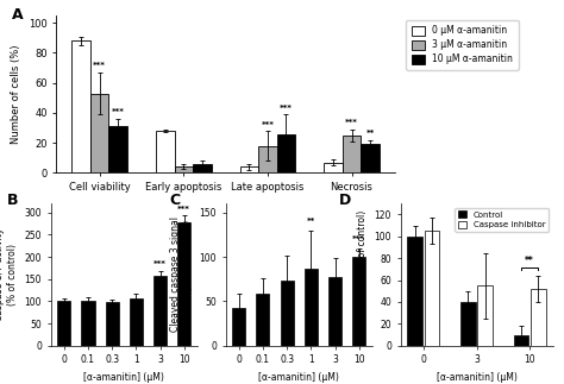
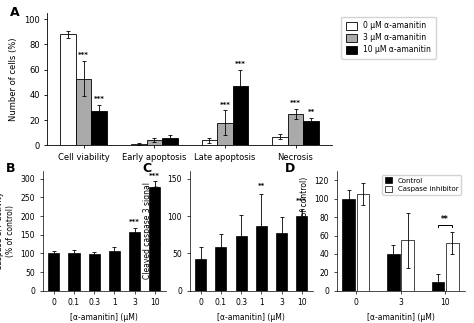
10 μM α-amanitin/Cell viability: 31 -> 27
0 μM α-amanitin/Early apoptosis: 28 -> 1
10 μM α-amanitin/Late apoptosis: 26 -> 47
